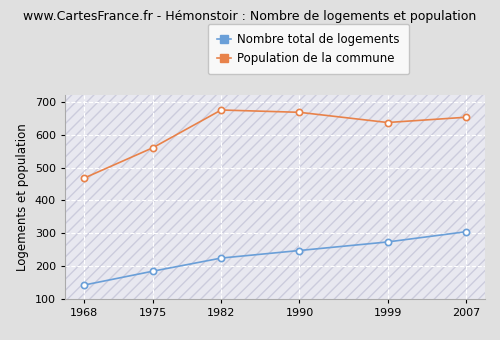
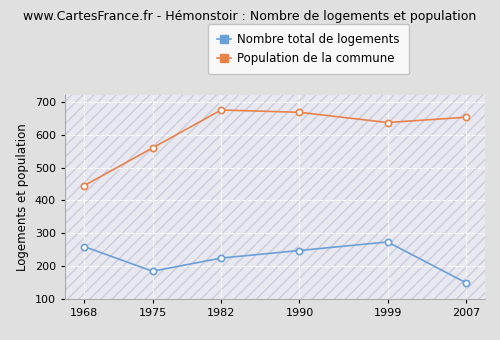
Nombre total de logements/1968: 143 -> 260
Population de la commune/1968: 468 -> 445
Nombre total de logements/2007: 305 -> 150
